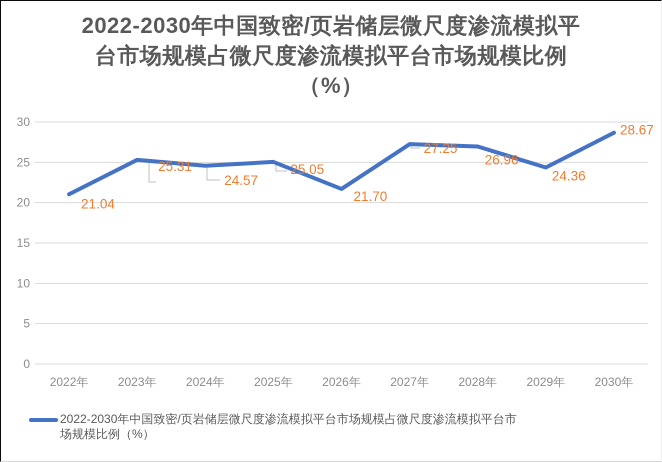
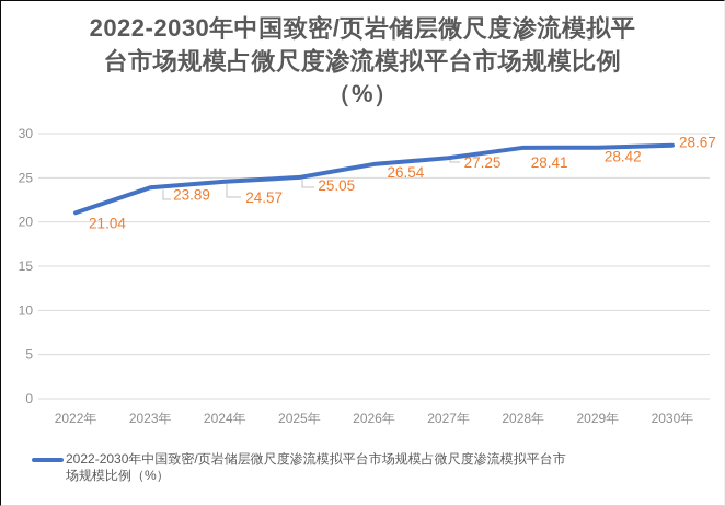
2023年: 25.31 -> 23.89
2026年: 21.70 -> 26.54
2028年: 26.96 -> 28.41
2029年: 24.36 -> 28.42
